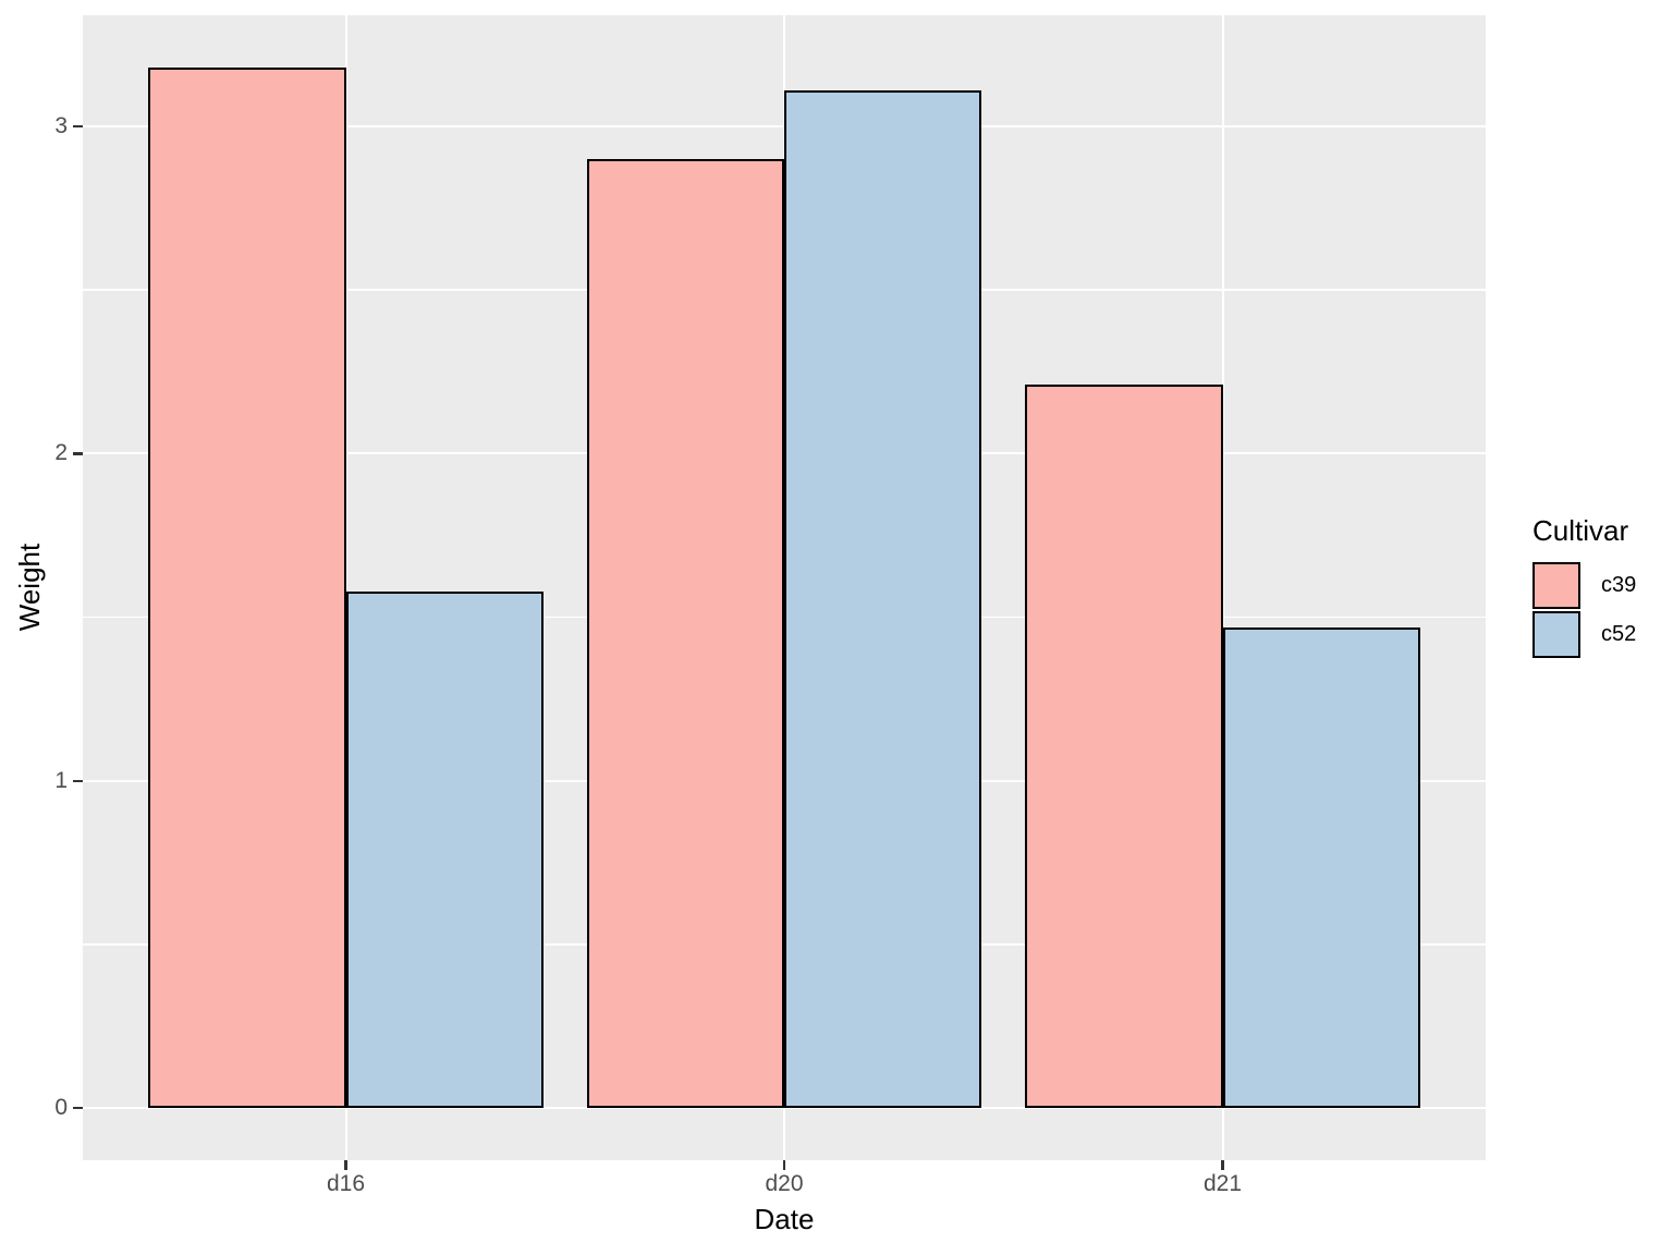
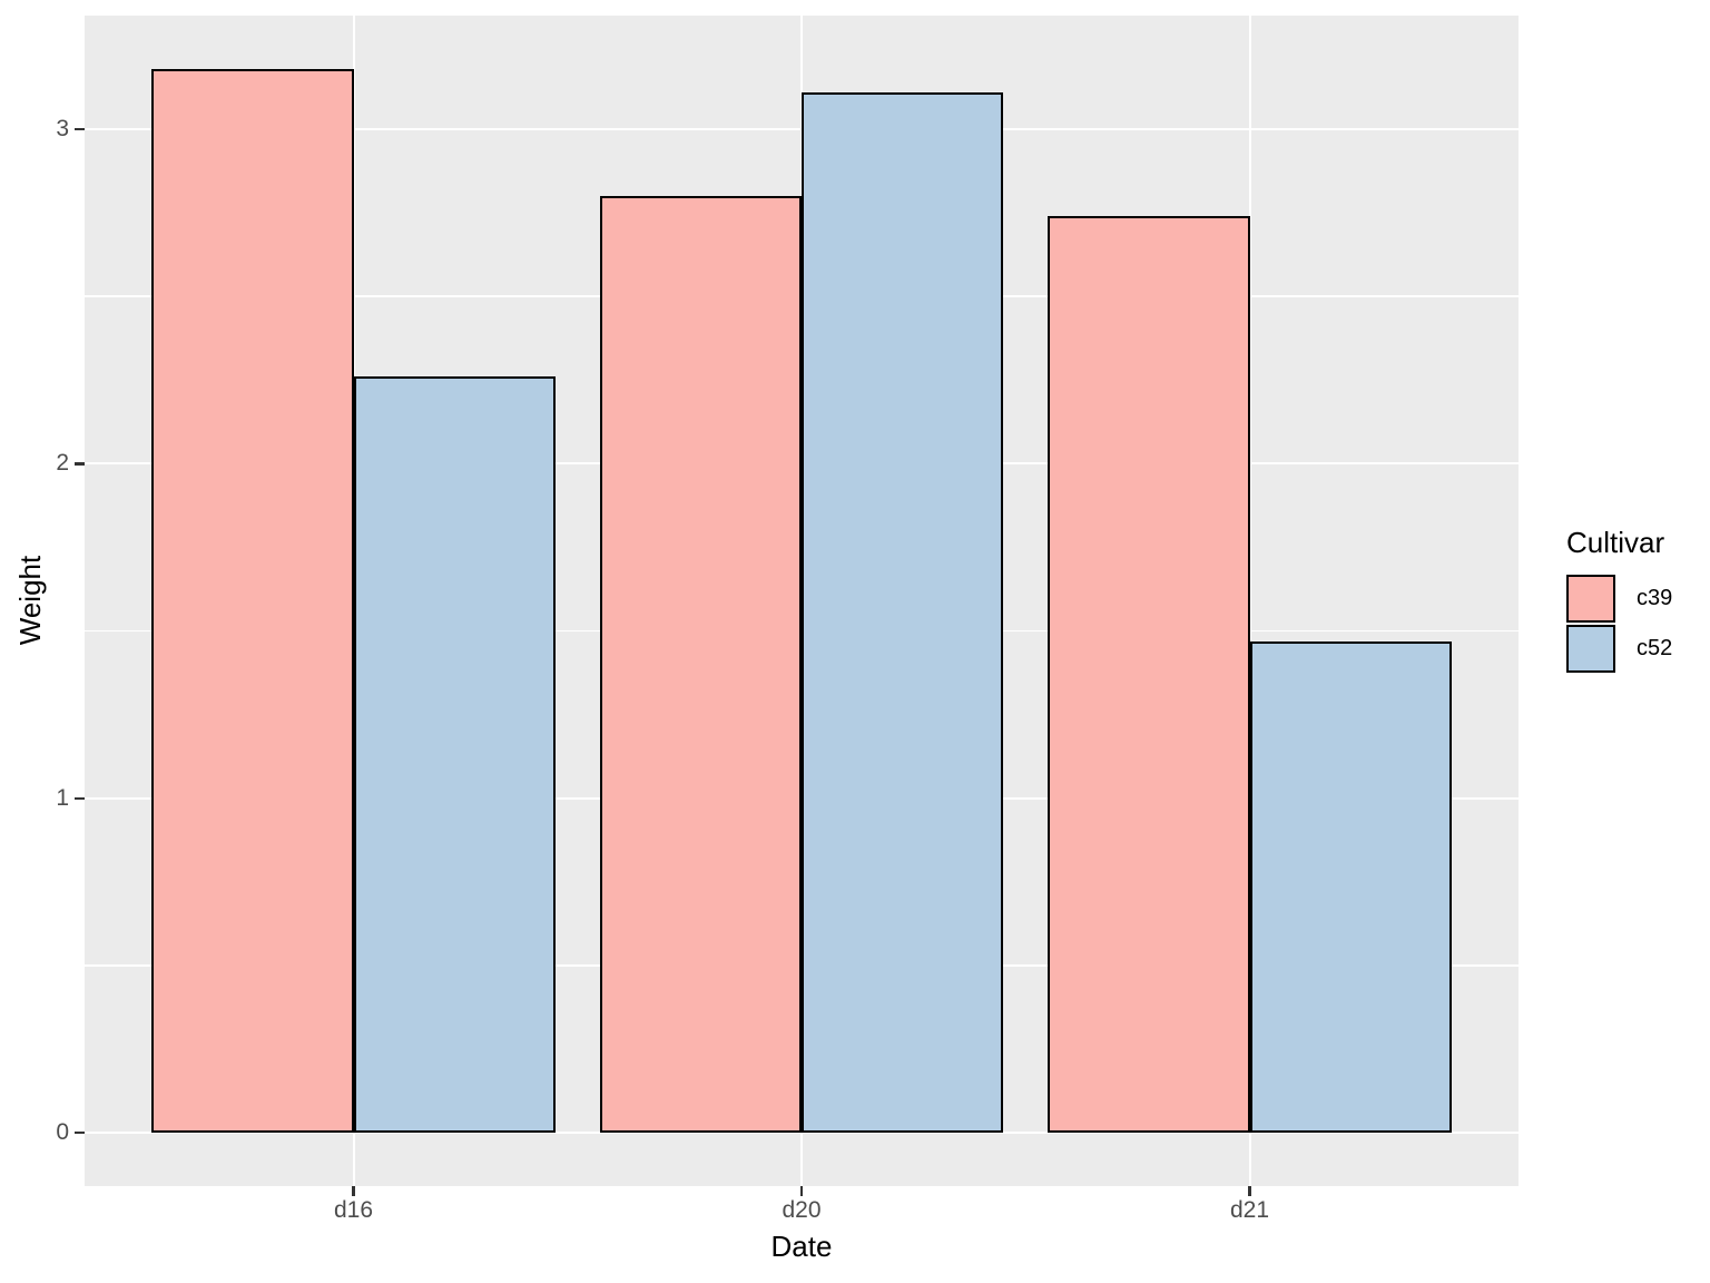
c52/d16: 1.58 -> 2.26
c39/d20: 2.90 -> 2.80
c39/d21: 2.21 -> 2.74
